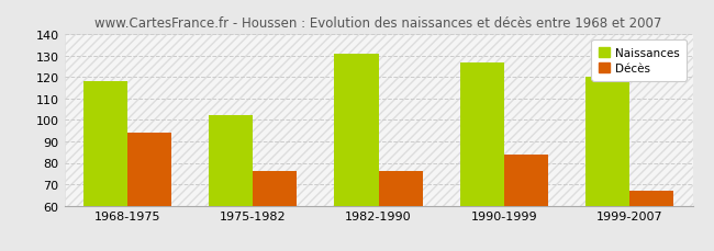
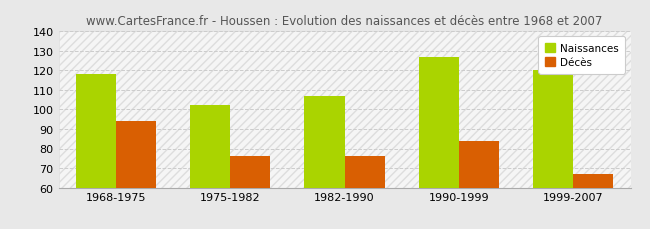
Naissances/1982-1990: 131 -> 107
